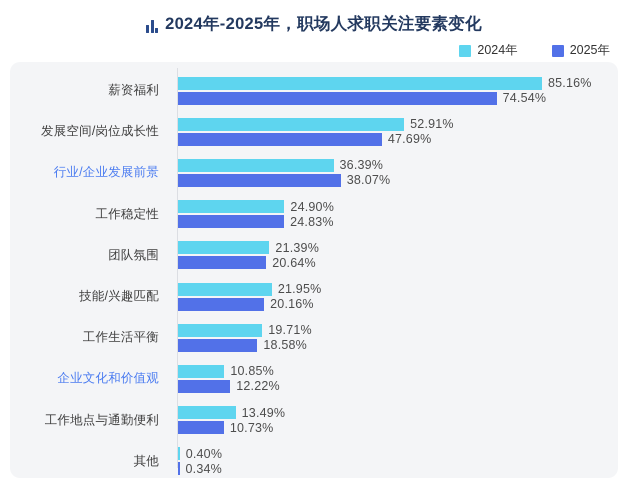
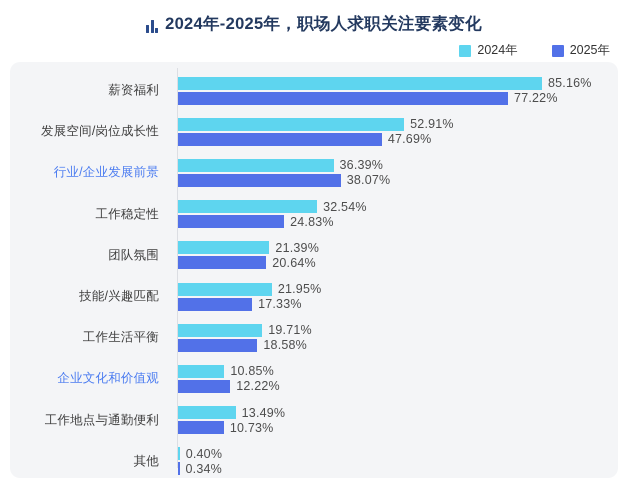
2025年/薪资福利: 74.54% -> 77.22%
2024年/工作稳定性: 24.90% -> 32.54%
2025年/技能/兴趣匹配: 20.16% -> 17.33%
